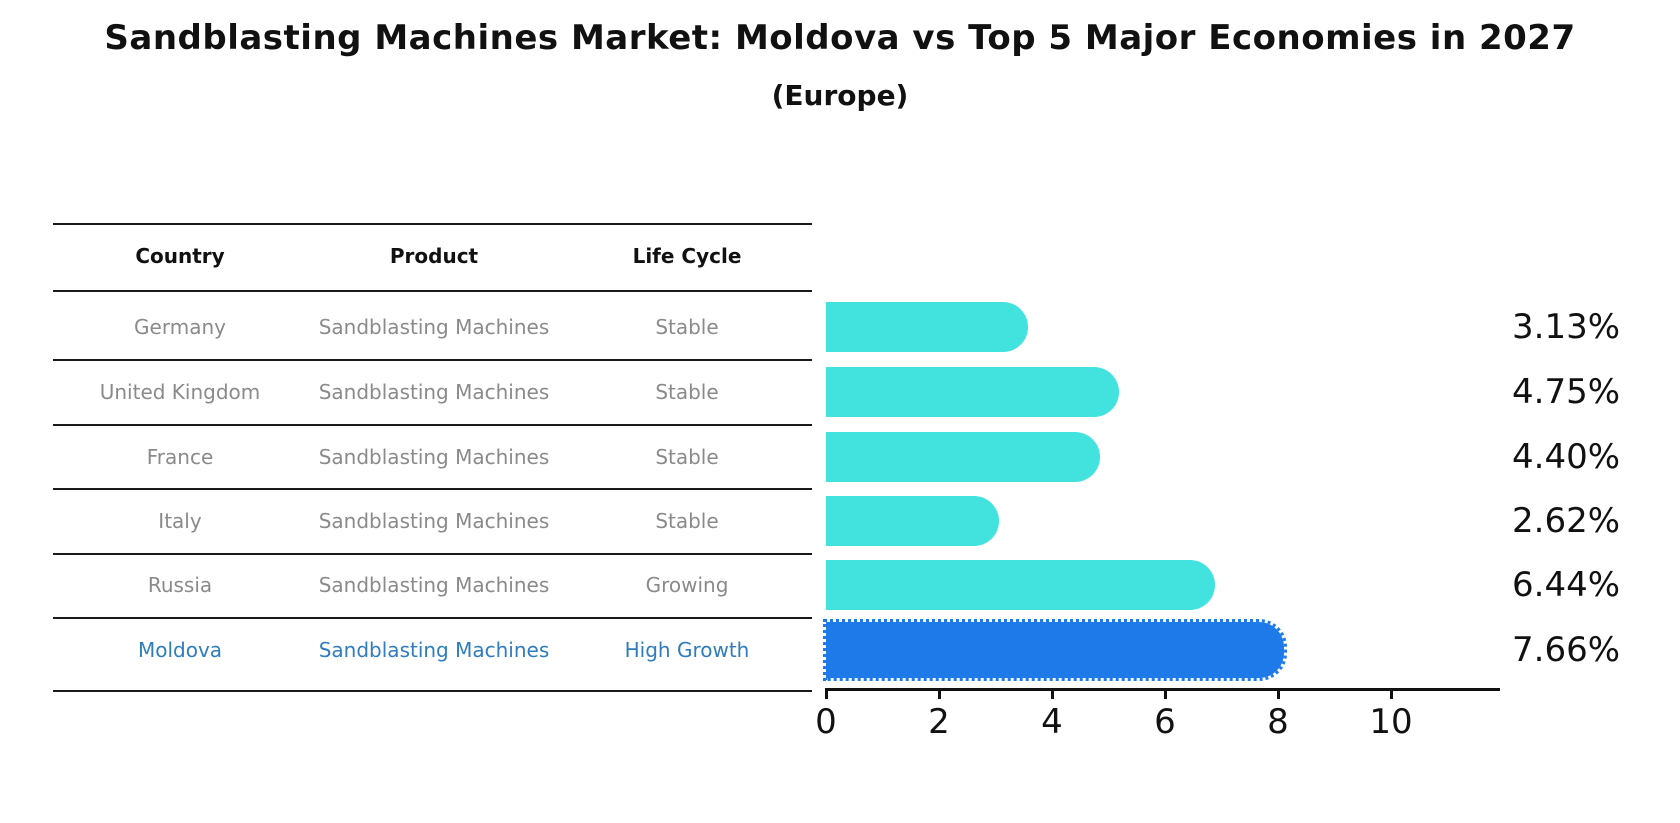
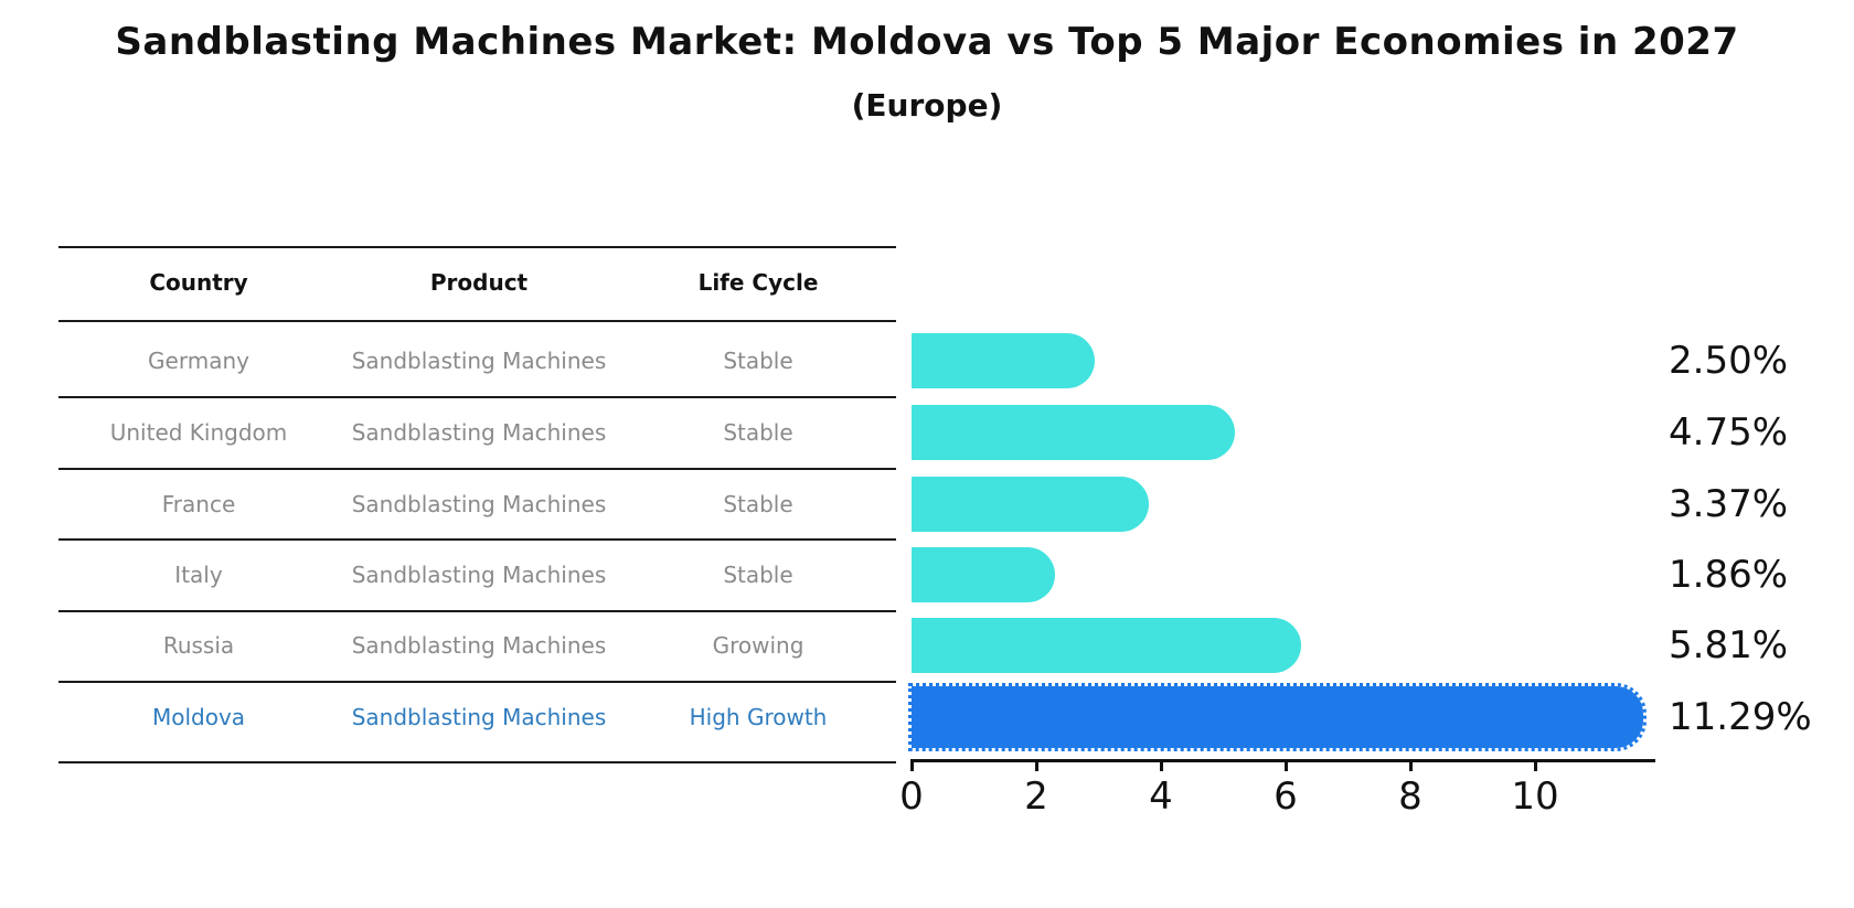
Germany: 3.13% -> 2.50%
France: 4.40% -> 3.37%
Italy: 2.62% -> 1.86%
Russia: 6.44% -> 5.81%
Moldova: 7.66% -> 11.29%
